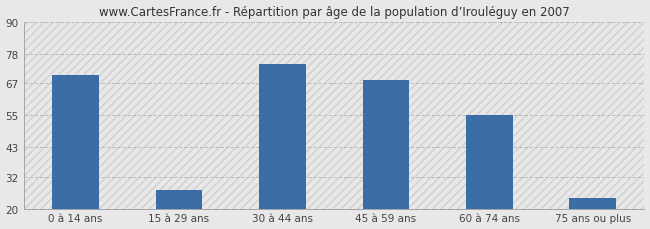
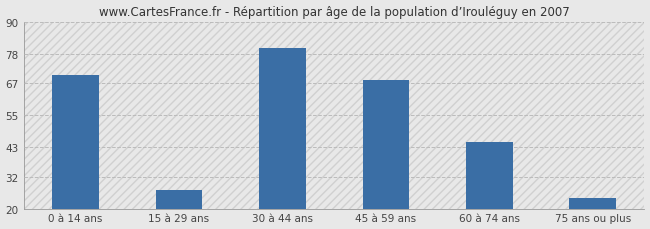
30 à 44 ans: 74 -> 80
60 à 74 ans: 55 -> 45
